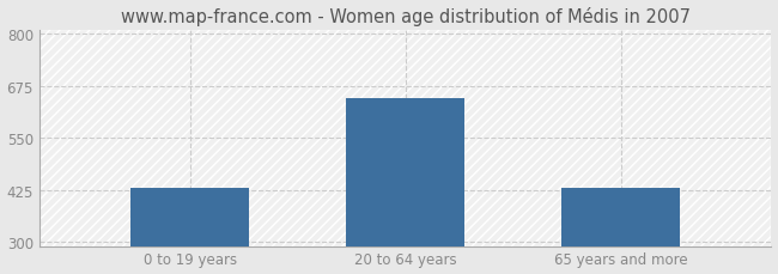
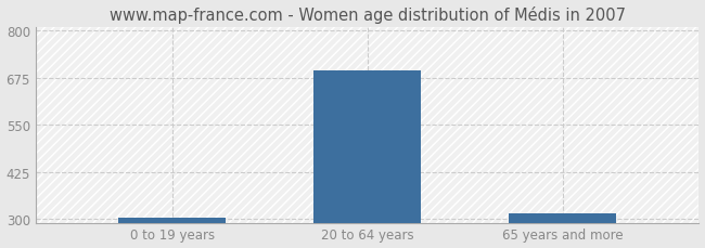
0 to 19 years: 430 -> 302
20 to 64 years: 645 -> 693
65 years and more: 430 -> 315
